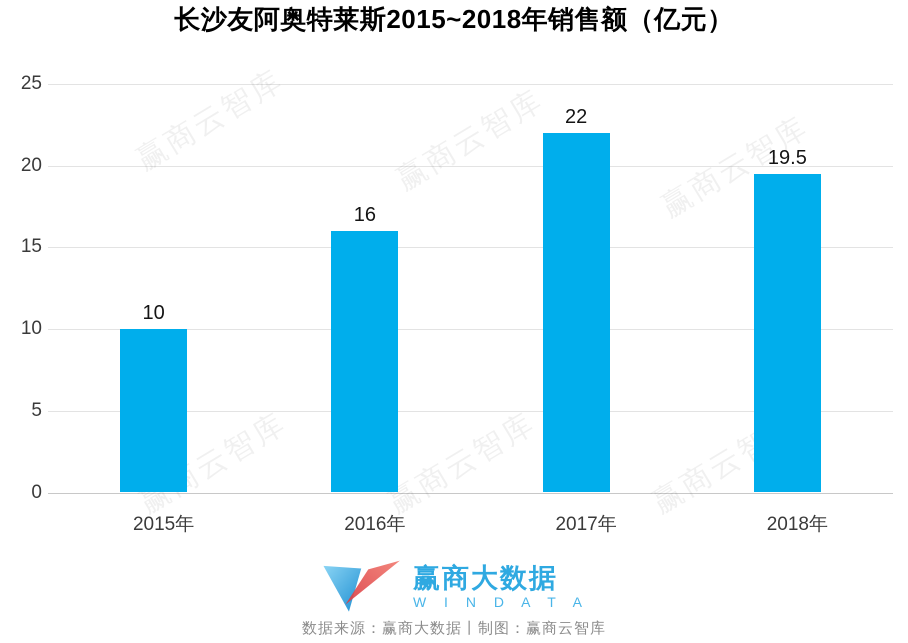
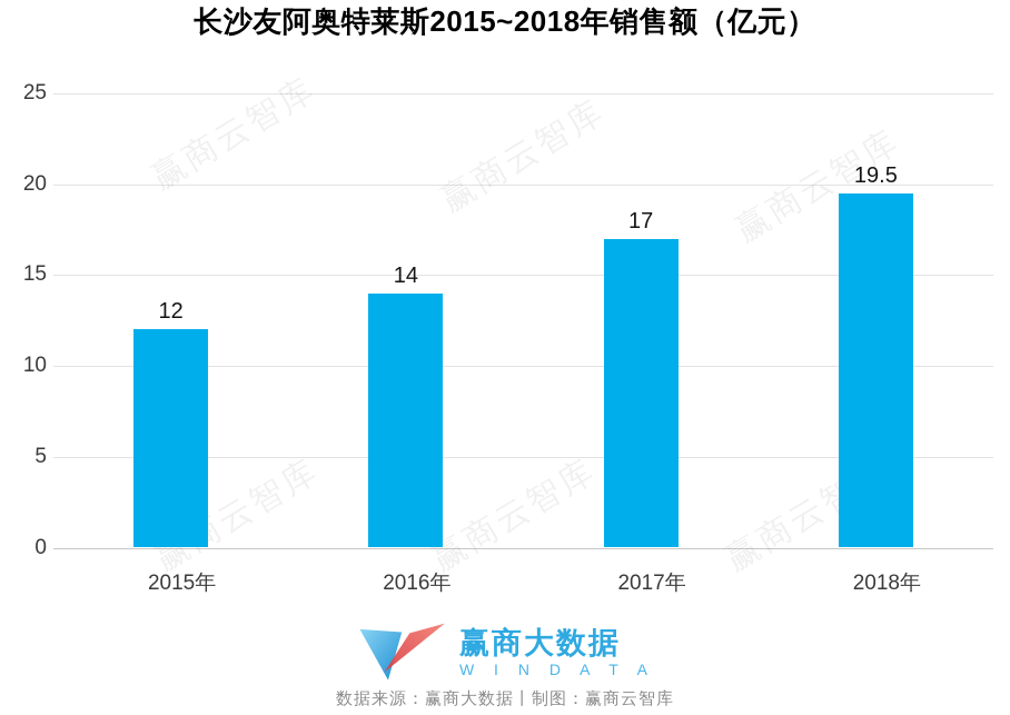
2015年: 10 -> 12
2016年: 16 -> 14
2017年: 22 -> 17
